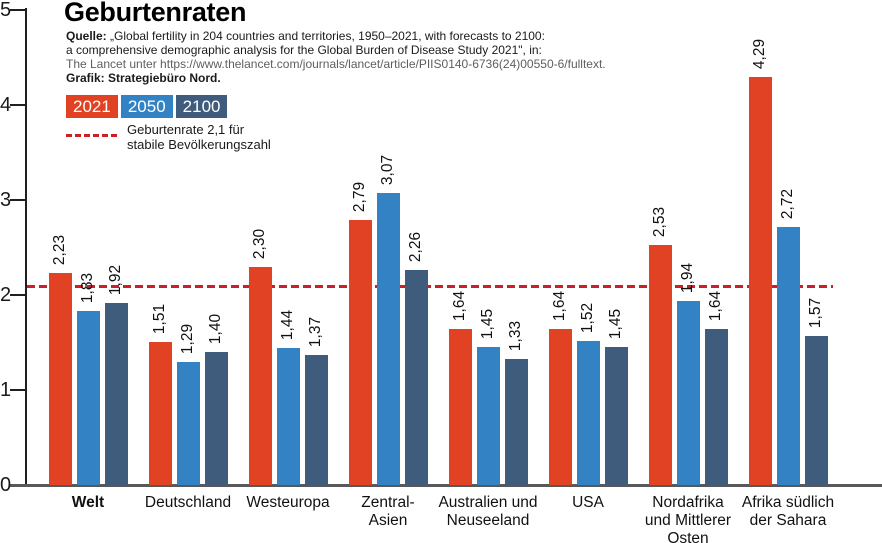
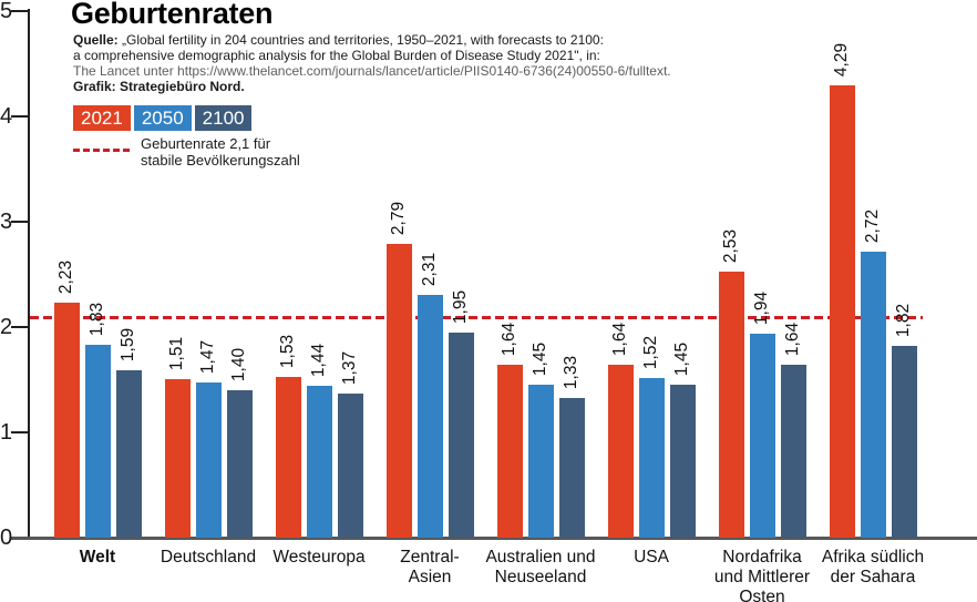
2100/Welt: 1,92 -> 1,59
2050/Deutschland: 1,29 -> 1,47
2021/Westeuropa: 2,30 -> 1,53
2050/Zentral- Asien: 3,07 -> 2,31
2100/Zentral- Asien: 2,26 -> 1,95
2100/Afrika südlich der Sahara: 1,57 -> 1,82
